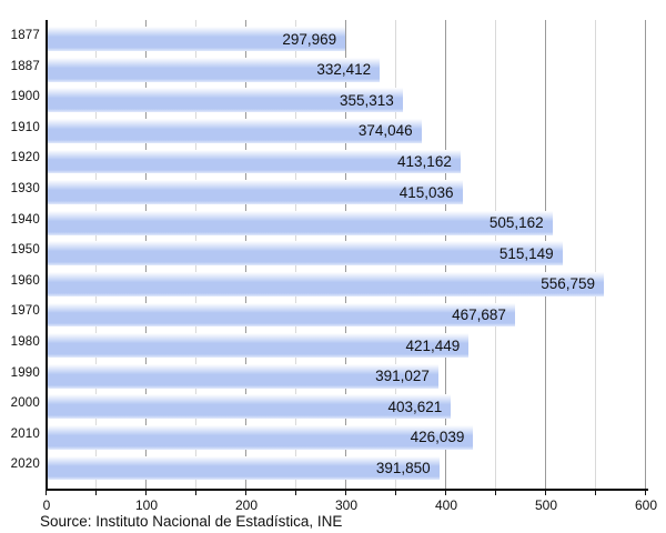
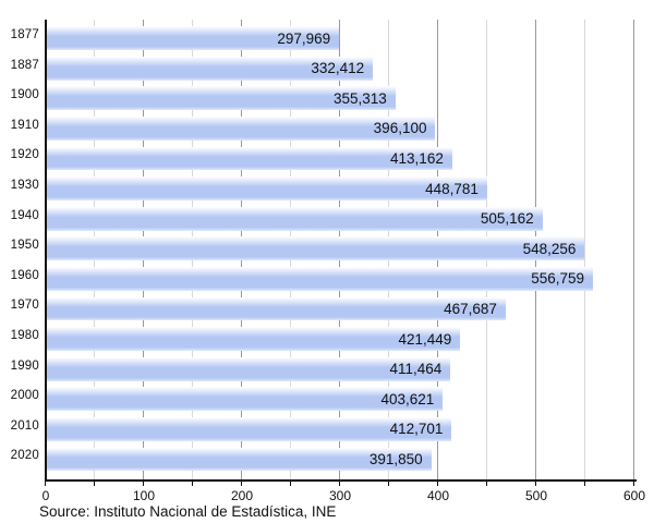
1910: 374,046 -> 396,100
1930: 415,036 -> 448,781
1950: 515,149 -> 548,256
1990: 391,027 -> 411,464
2010: 426,039 -> 412,701
